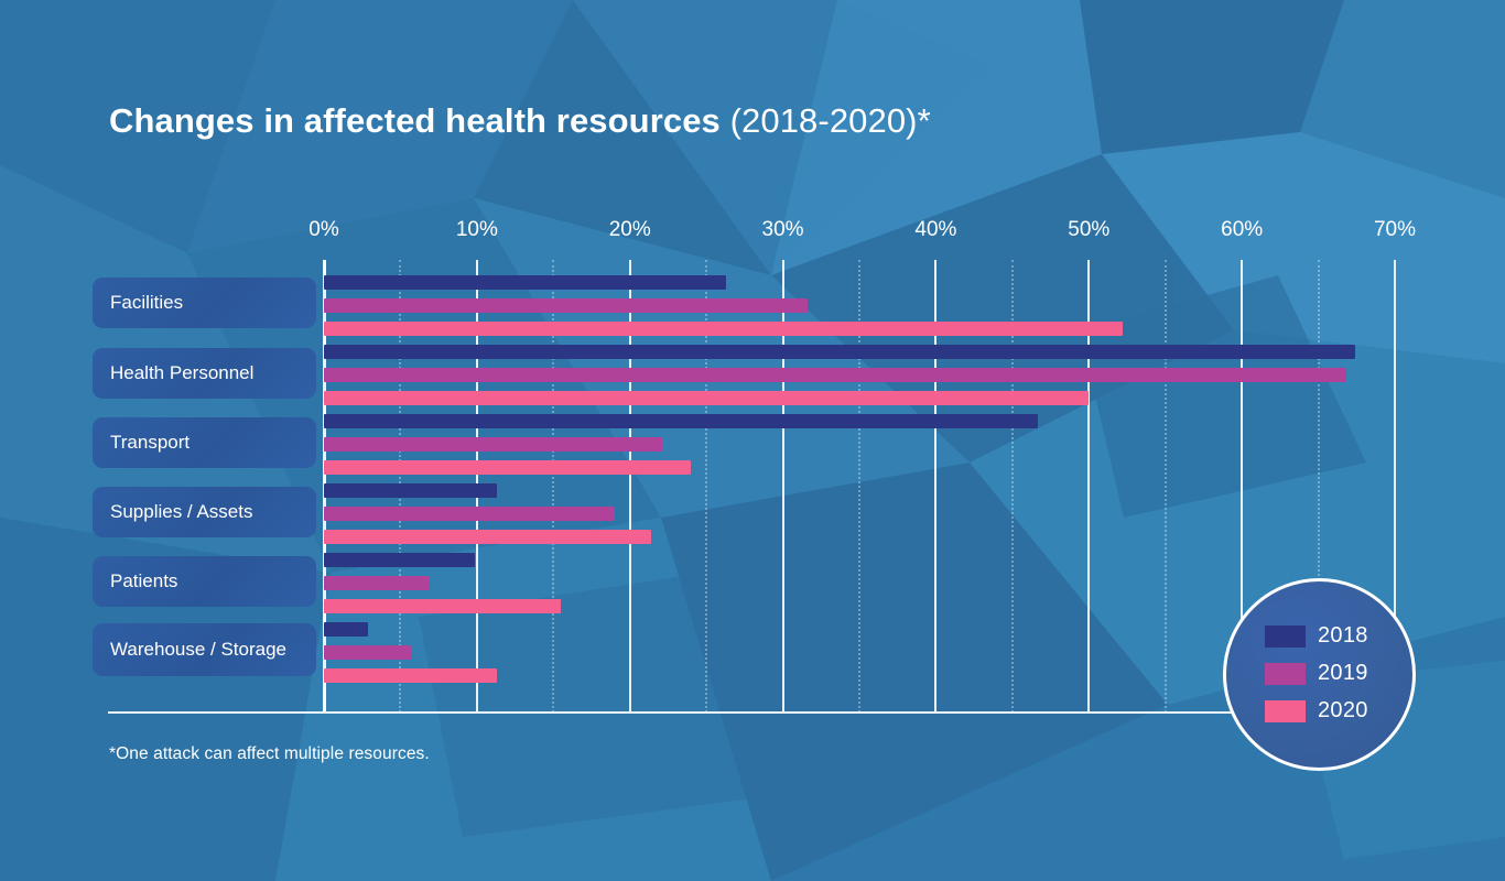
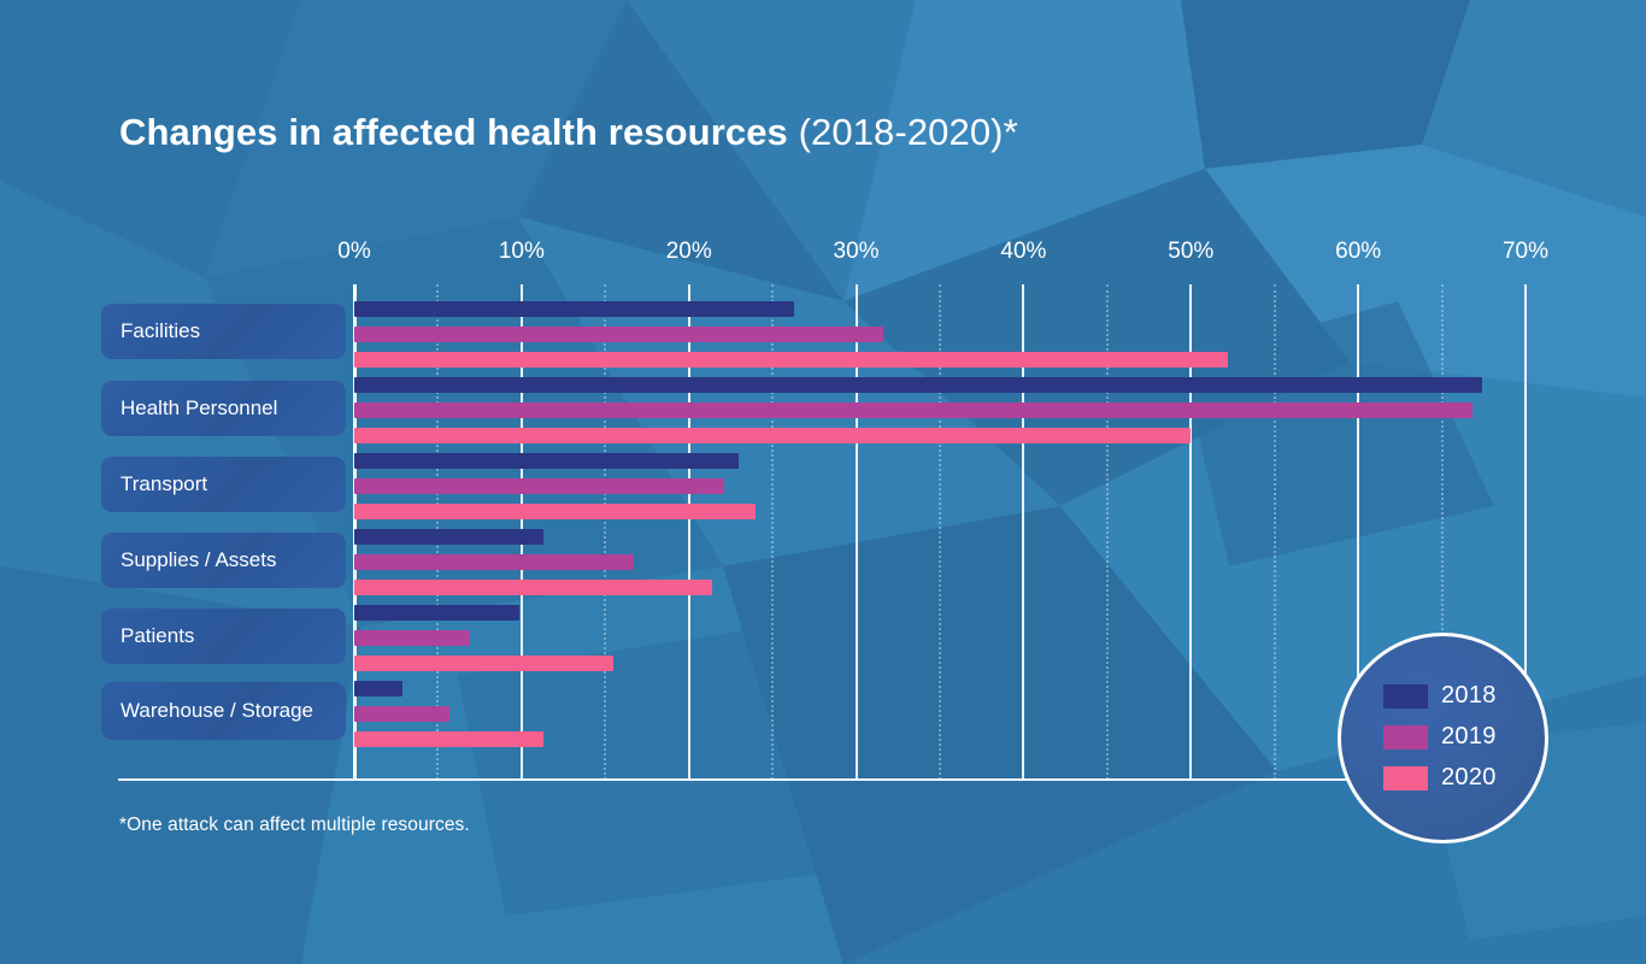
2018/Transport: 46.7% -> 23.0%
2019/Supplies / Assets: 19.0% -> 16.7%
